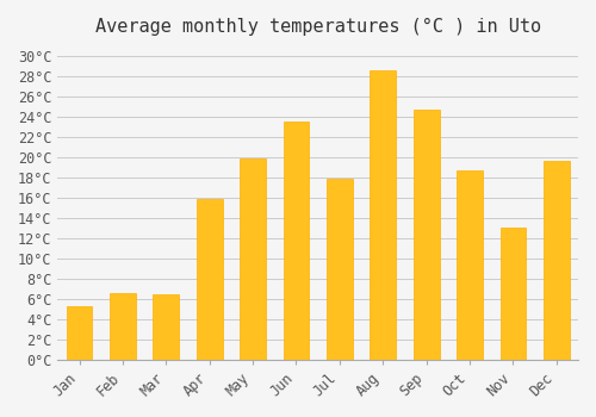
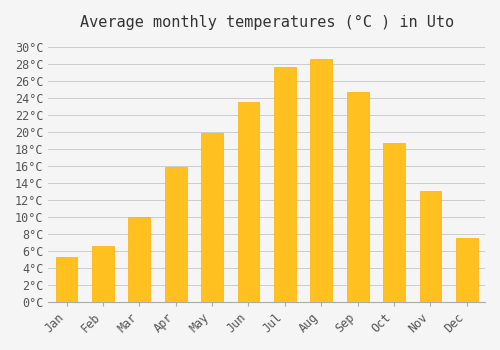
Mar: 6.4°C -> 10.0°C
Jul: 17.8°C -> 27.6°C
Dec: 19.6°C -> 7.5°C
